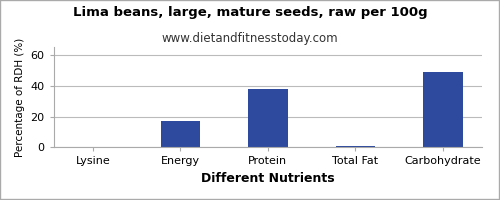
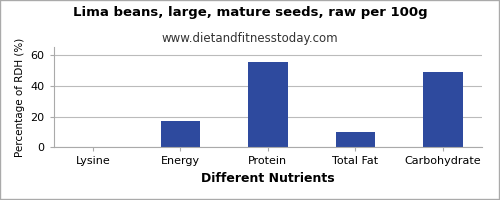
Protein: 38 -> 55
Total Fat: 1 -> 10
